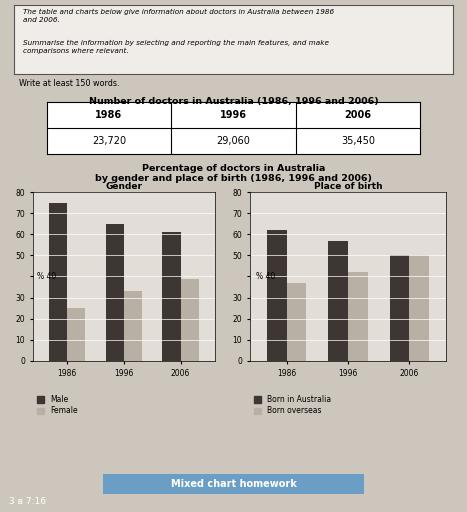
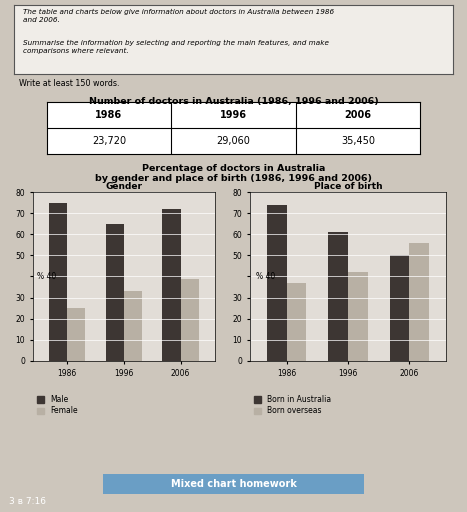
Gender/Male/2006: 61 -> 72
Place of birth/Born in Australia/1986: 62 -> 74
Place of birth/Born in Australia/1996: 57 -> 61
Place of birth/Born overseas/2006: 50 -> 56
